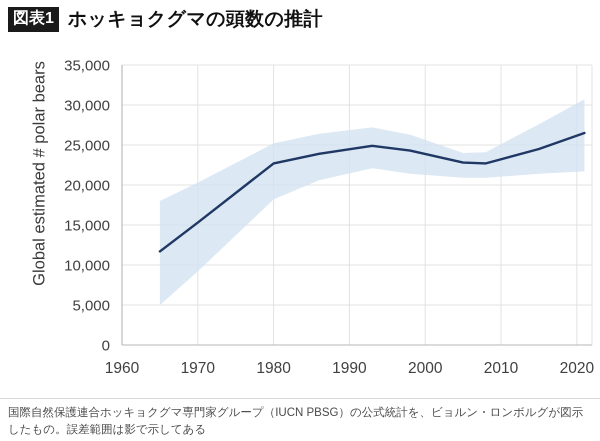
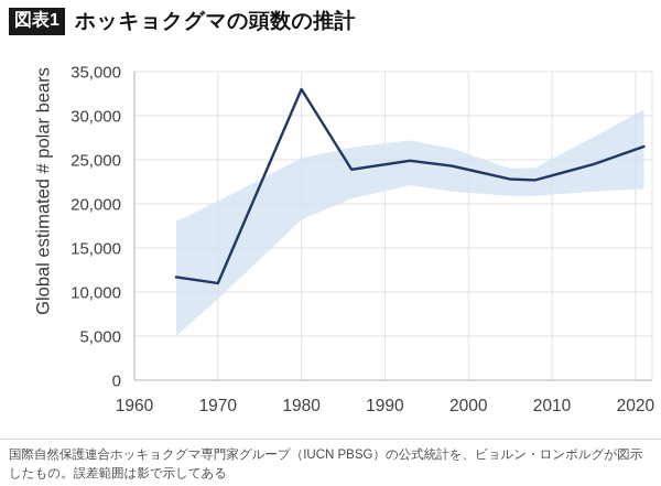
1970: 15000 -> 11000
1980: 23000 -> 33000
